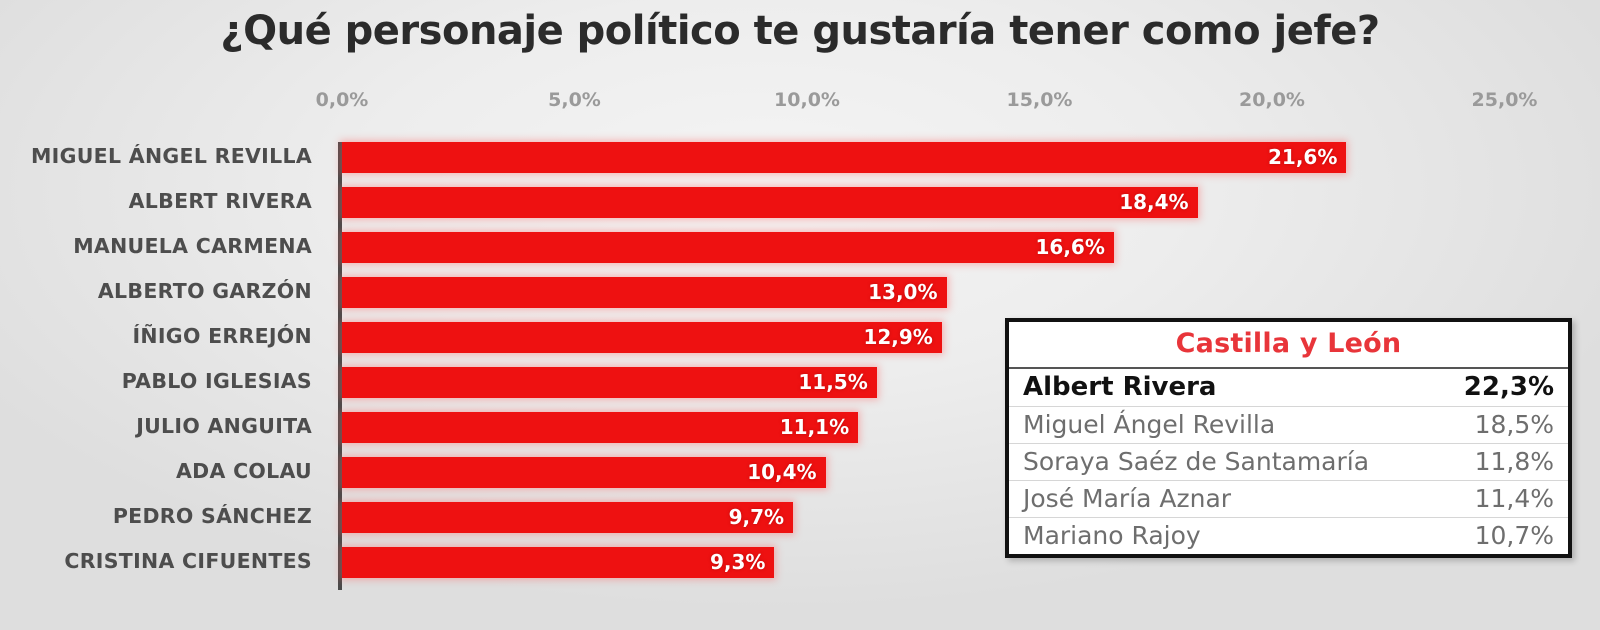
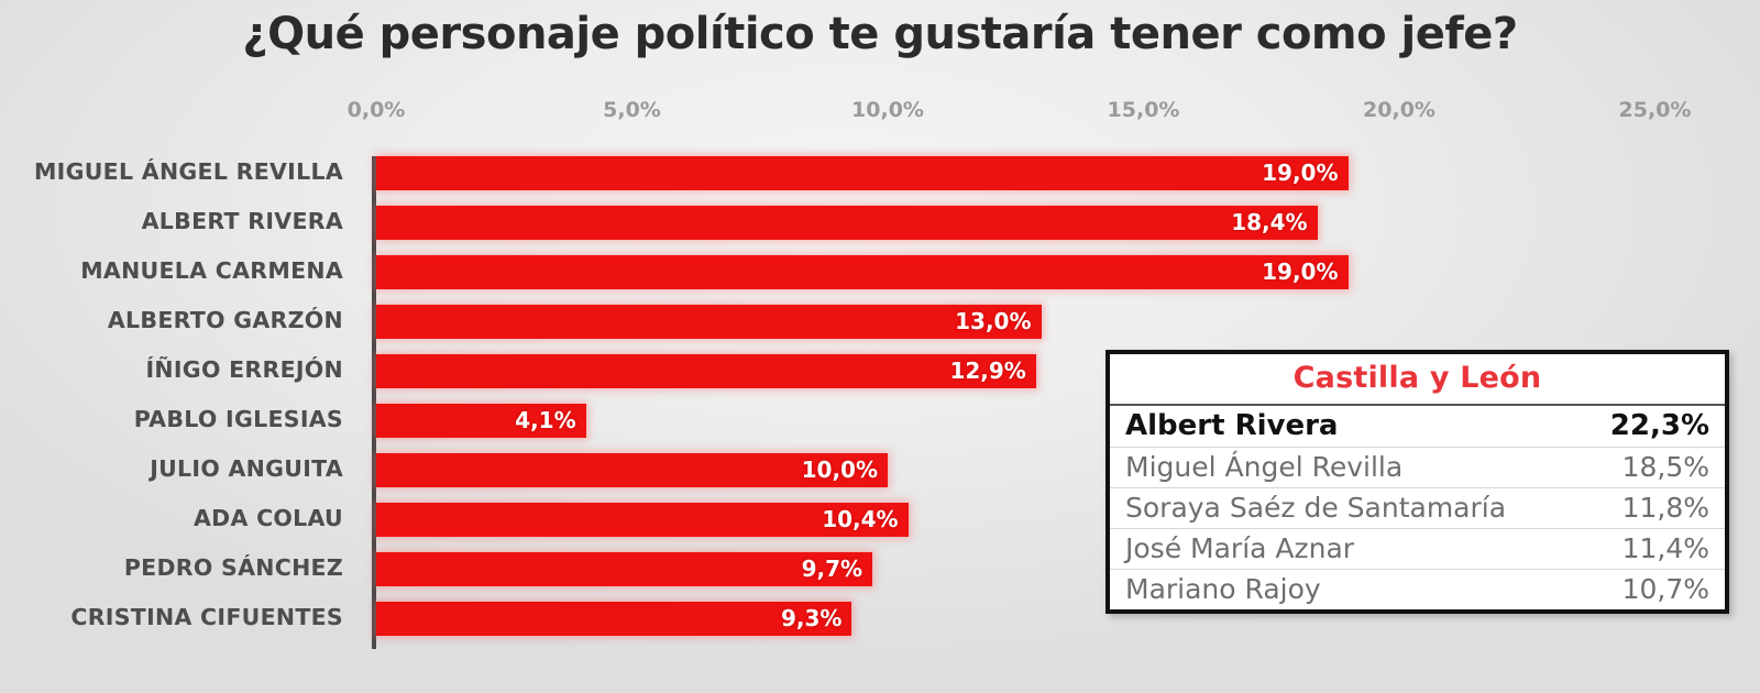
MIGUEL ÁNGEL REVILLA: 21,6% -> 19,0%
MANUELA CARMENA: 16,6% -> 19,0%
PABLO IGLESIAS: 11,5% -> 4,1%
JULIO ANGUITA: 11,1% -> 10,0%
